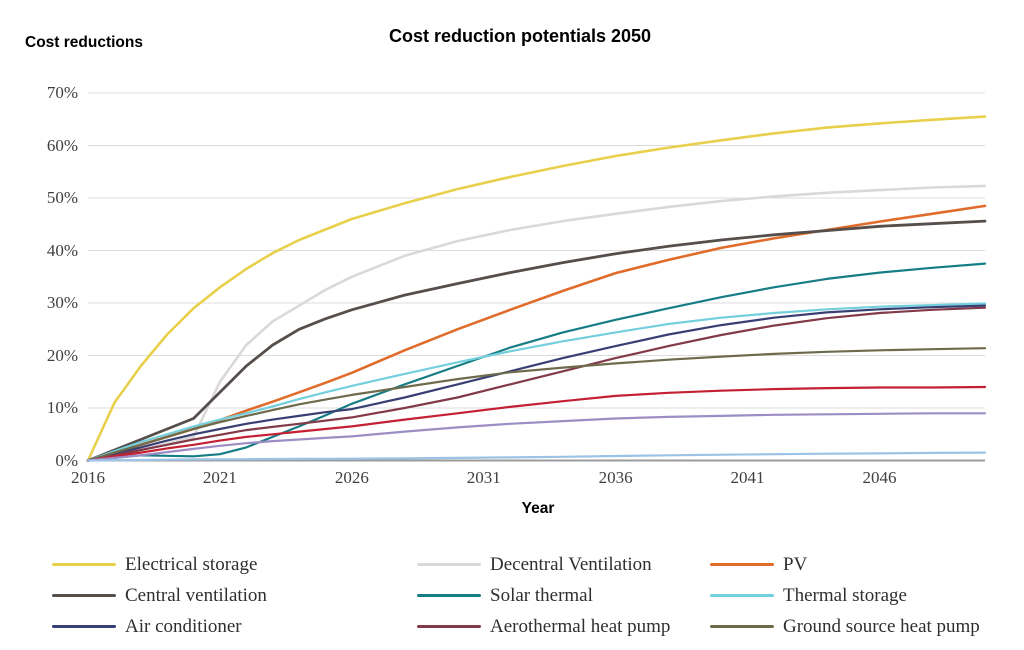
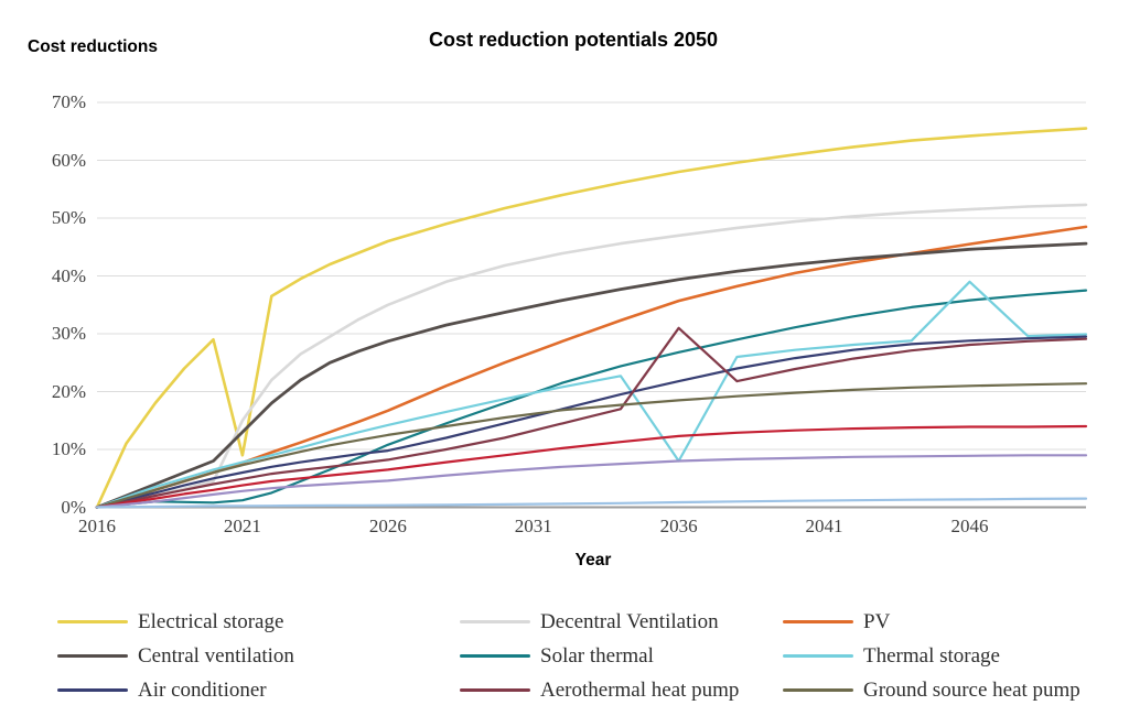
Electrical storage/2021: 33% -> 9%
Thermal storage/2036: 24% -> 8%
Aerothermal heat pump/2036: 20% -> 31%
Thermal storage/2046: 29% -> 39%
